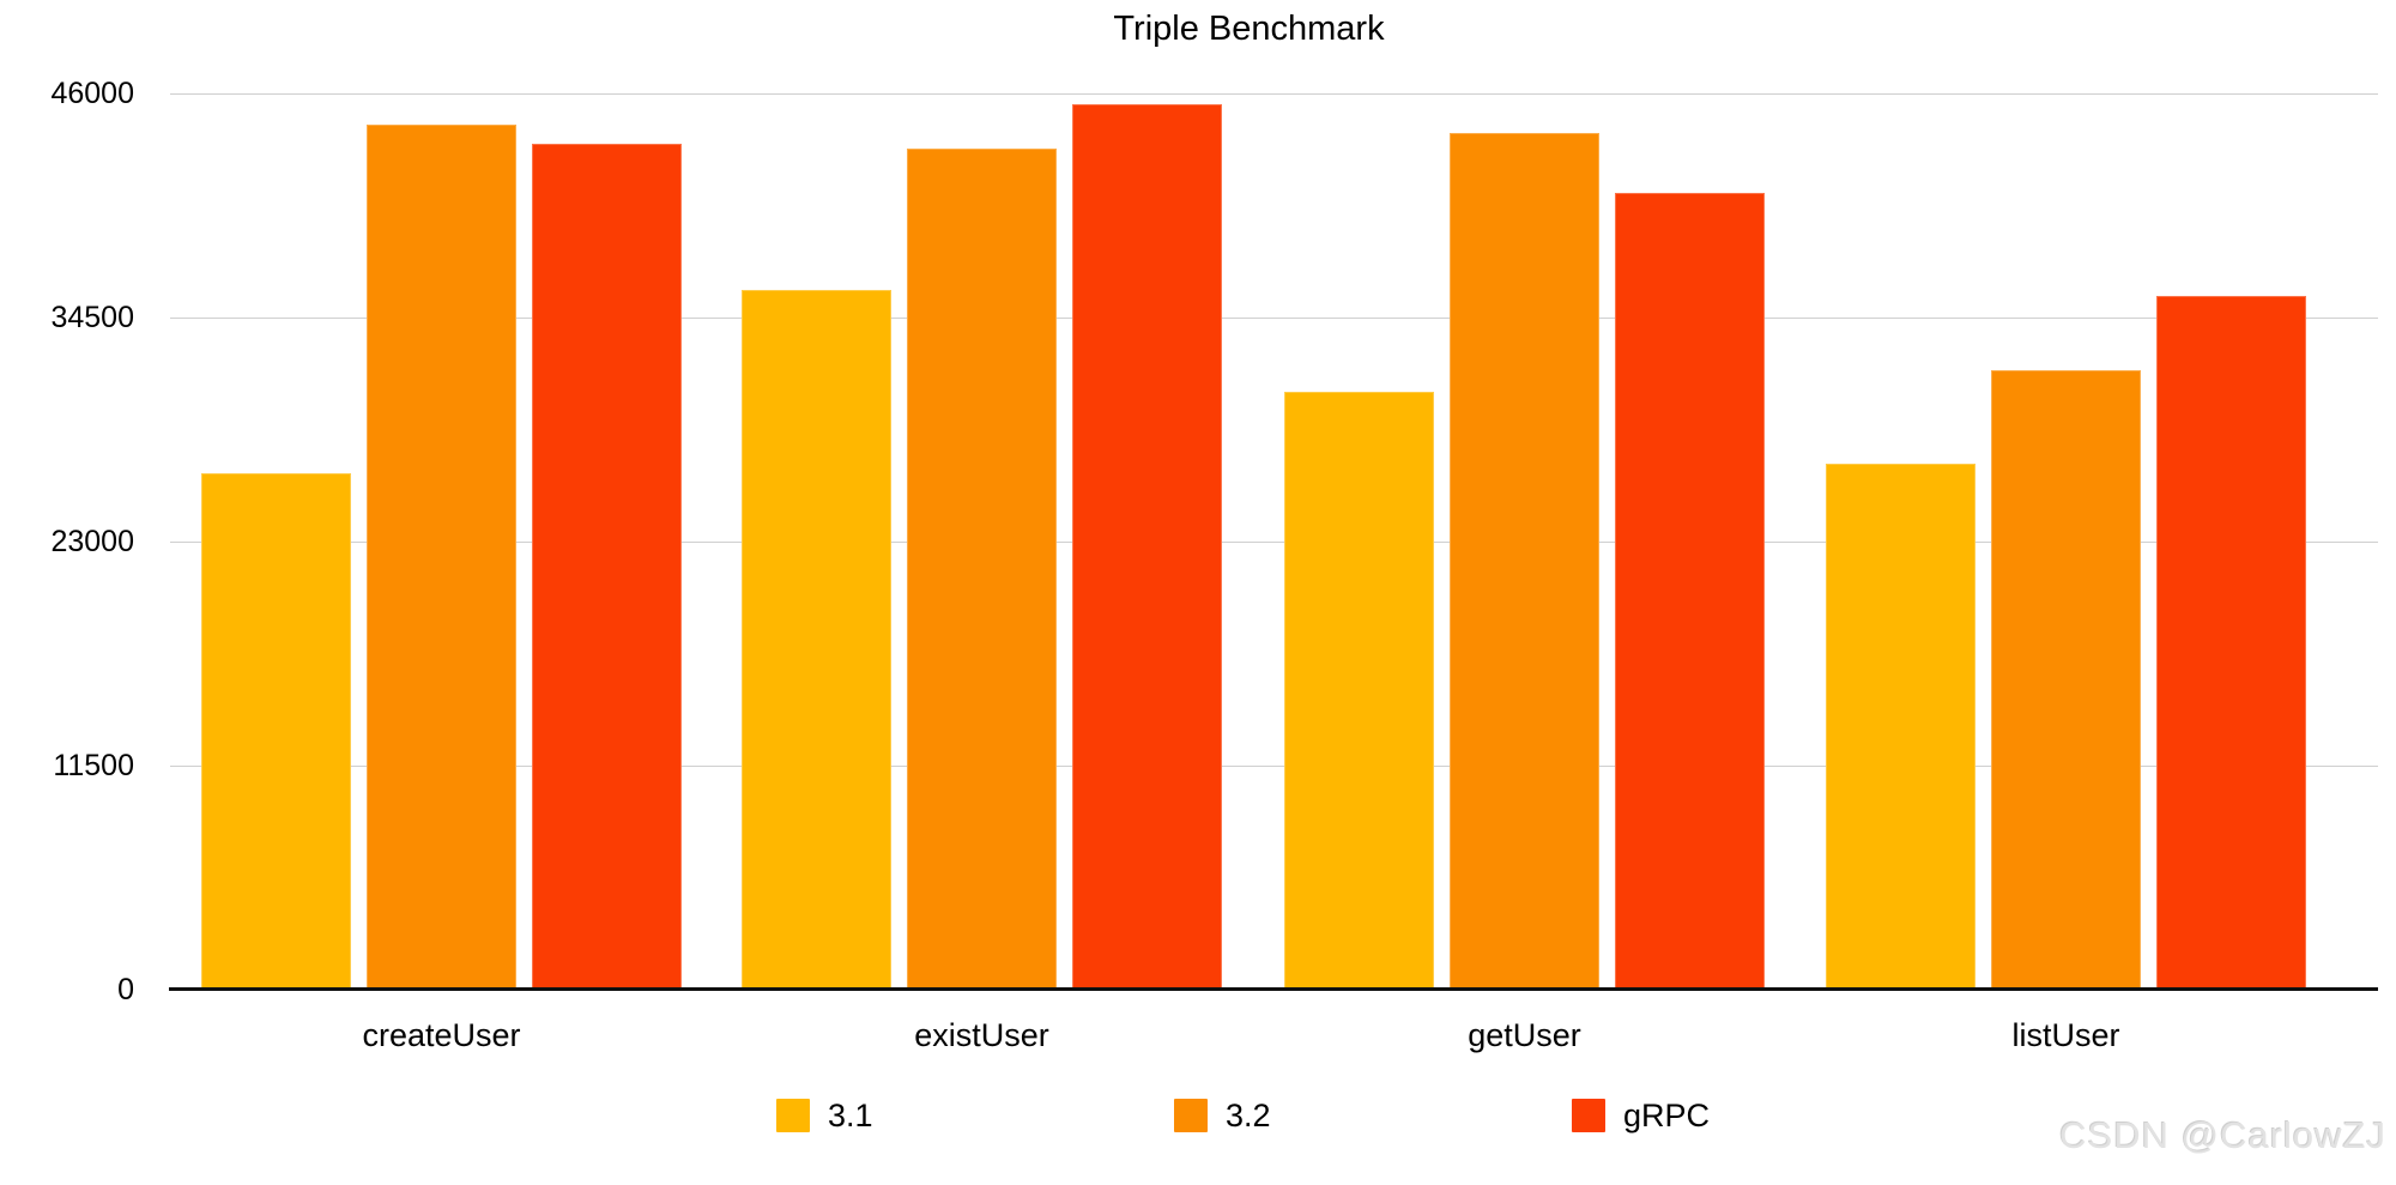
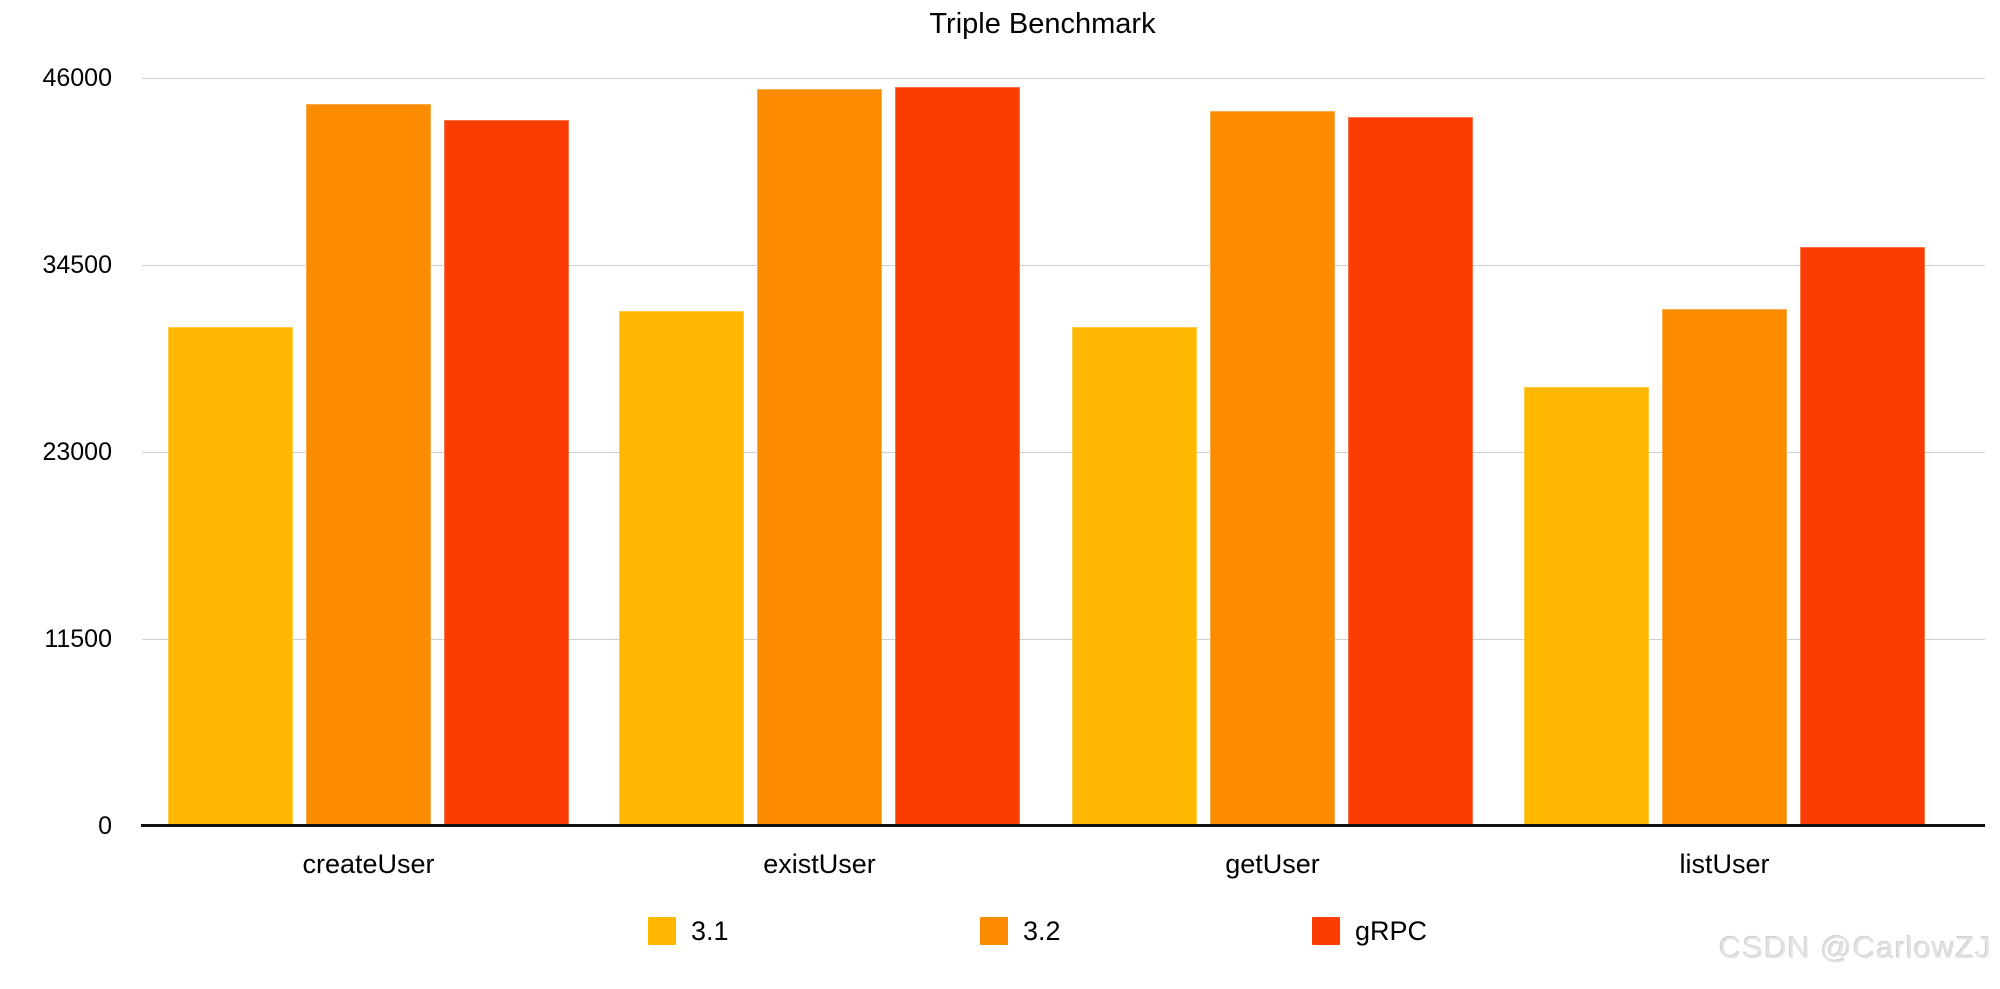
3.1/createUser: 26500 -> 30700
3.1/existUser: 35900 -> 31600
3.2/existUser: 43200 -> 45300
gRPC/getUser: 40900 -> 43600
